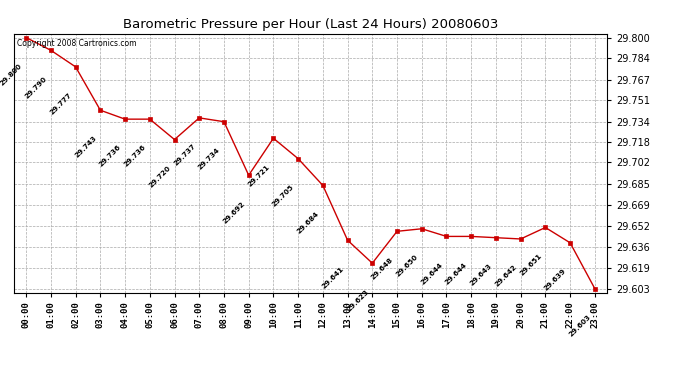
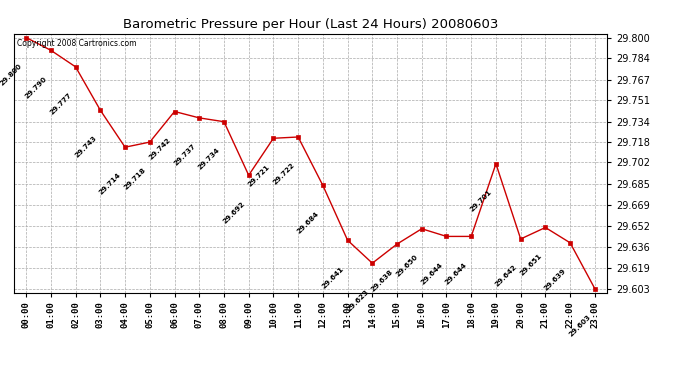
04:00: 29.736 -> 29.714
05:00: 29.736 -> 29.718
06:00: 29.720 -> 29.742
11:00: 29.705 -> 29.722
15:00: 29.648 -> 29.638
19:00: 29.643 -> 29.701
